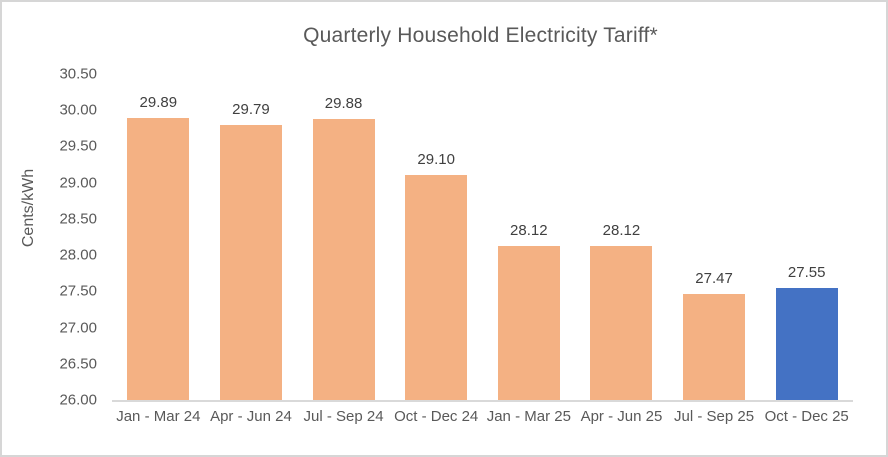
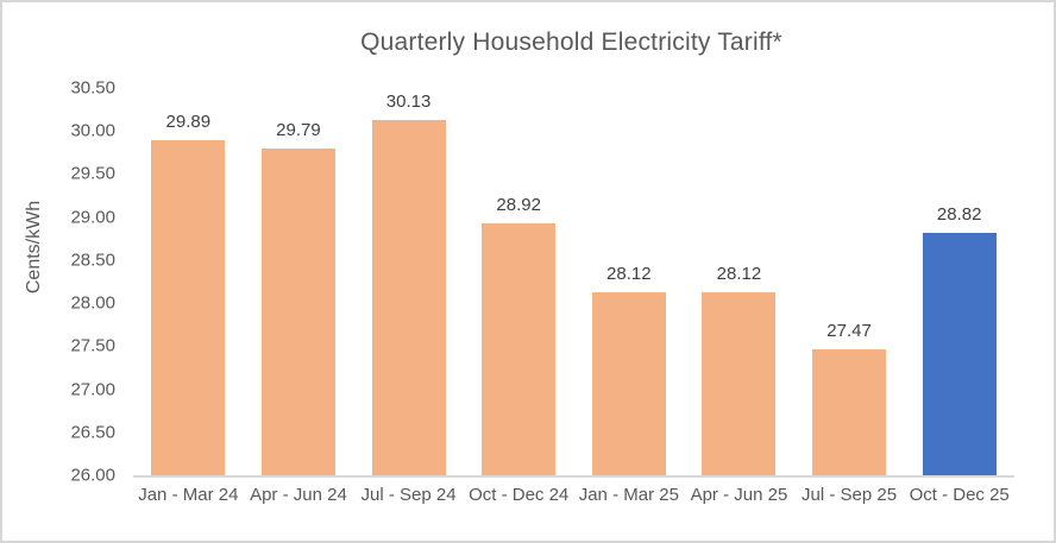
Jul - Sep 24: 29.88 -> 30.13
Oct - Dec 24: 29.10 -> 28.92
Oct - Dec 25: 27.55 -> 28.82
